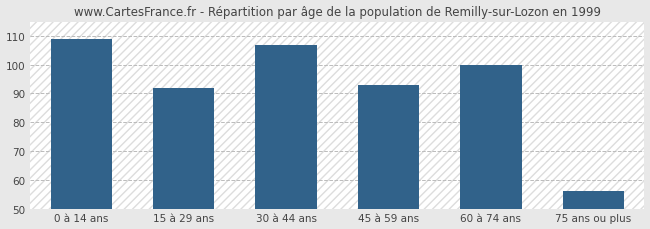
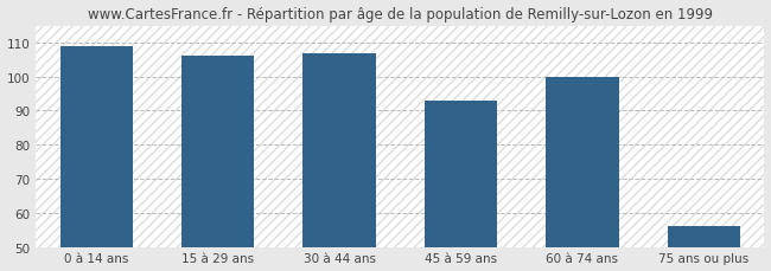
15 à 29 ans: 92 -> 106
